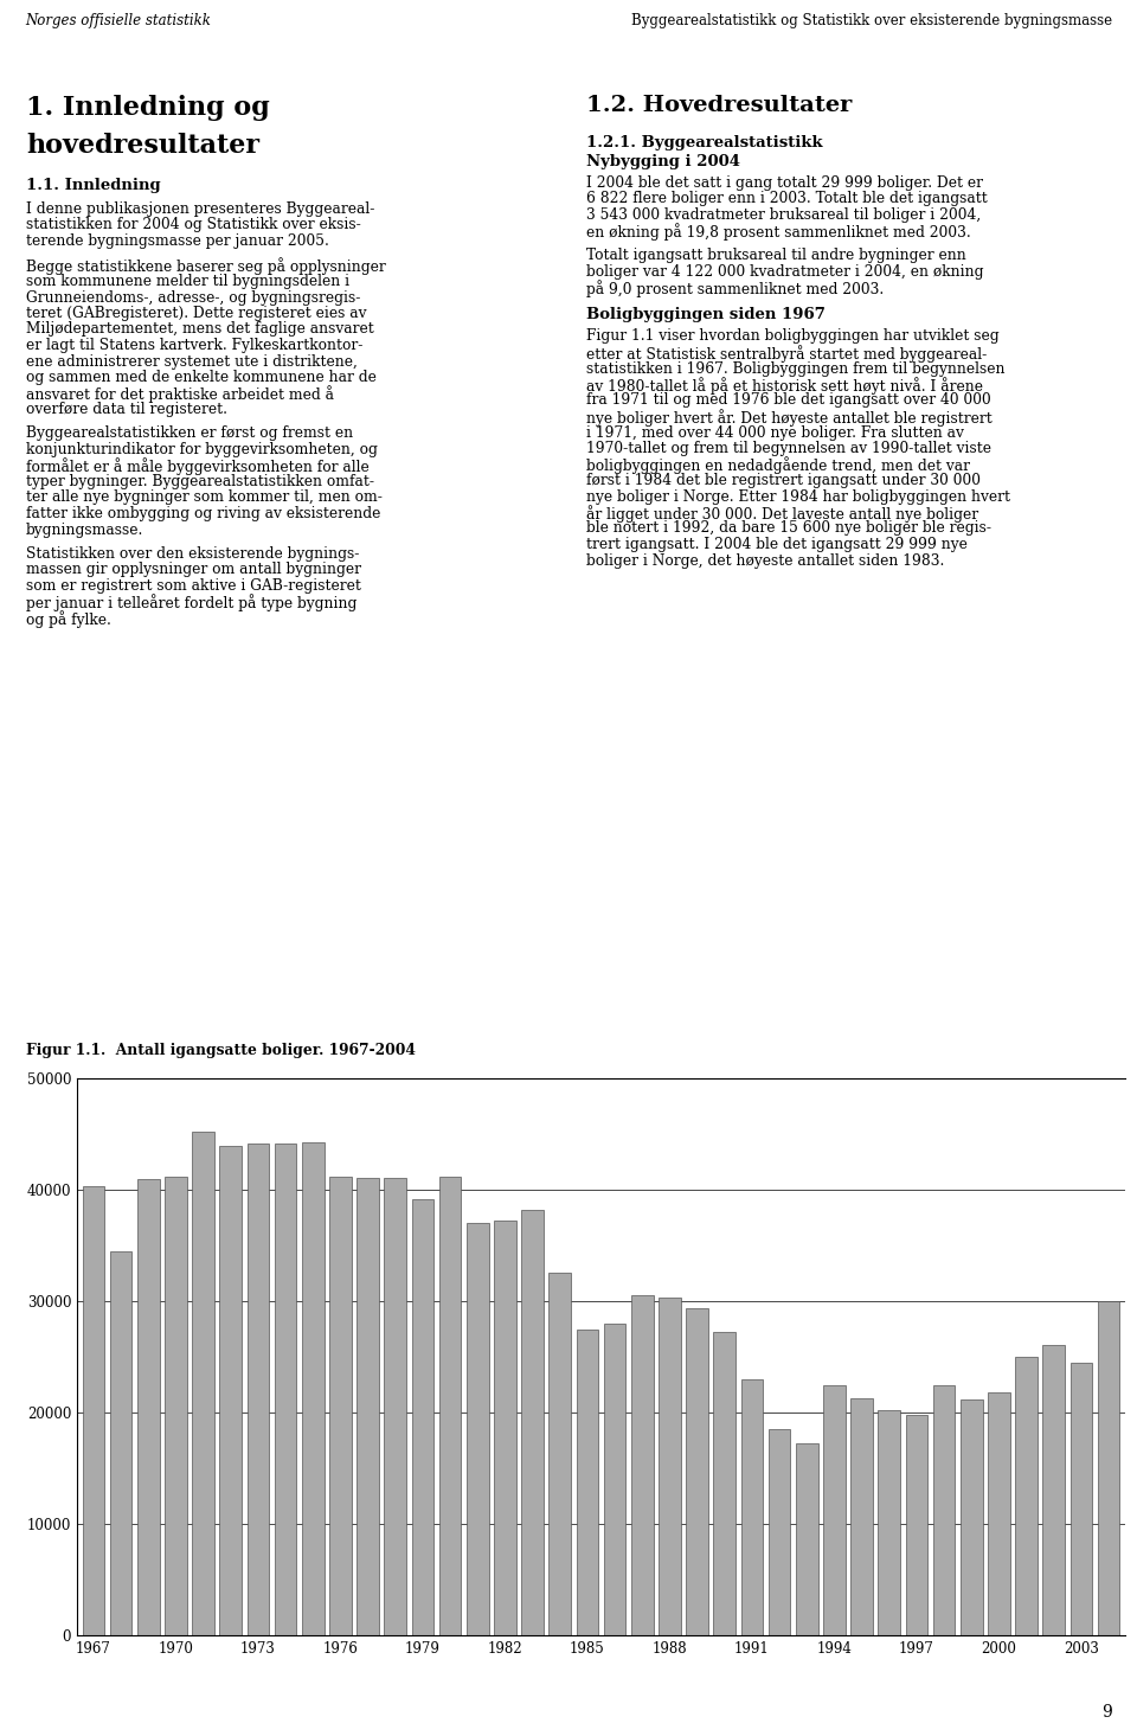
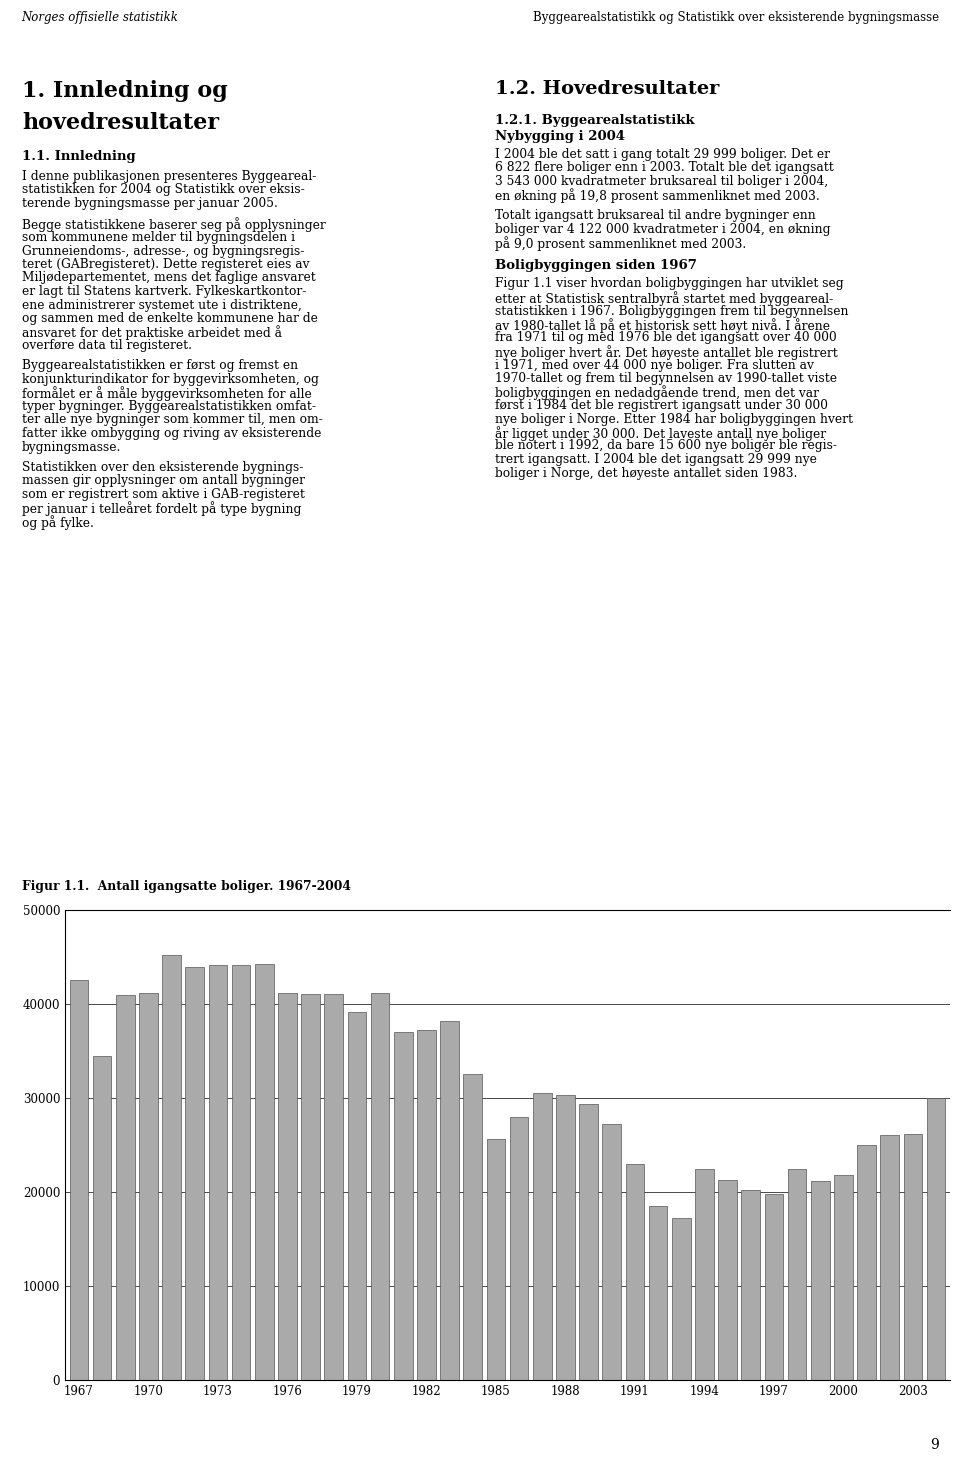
1967: 40300 -> 42600
1985: 27400 -> 25600
2003: 24500 -> 26200
